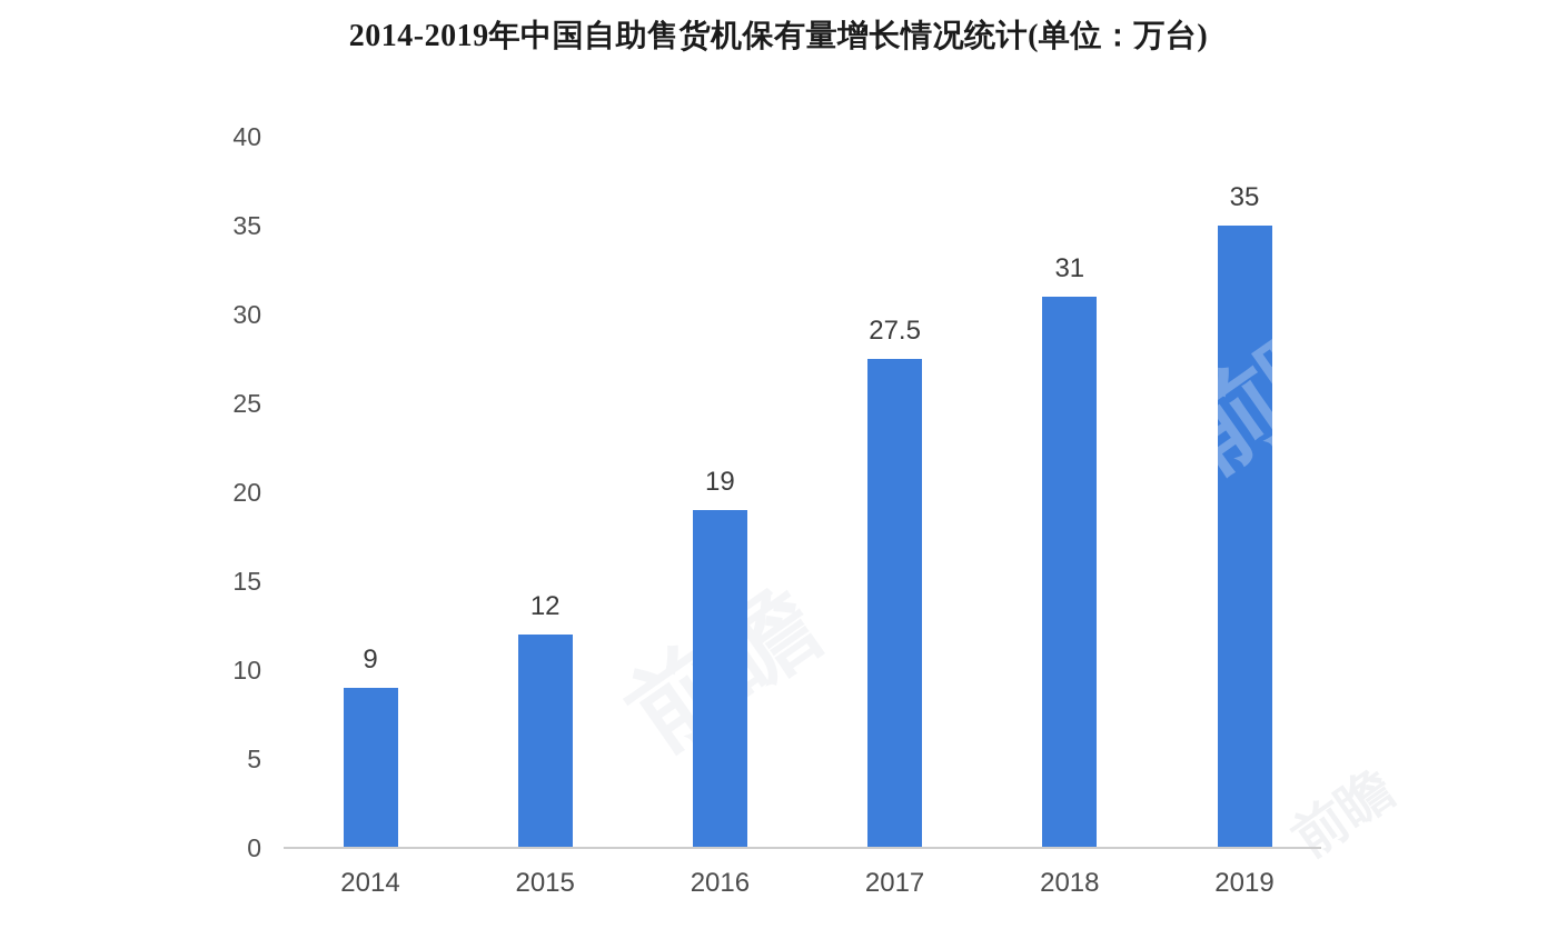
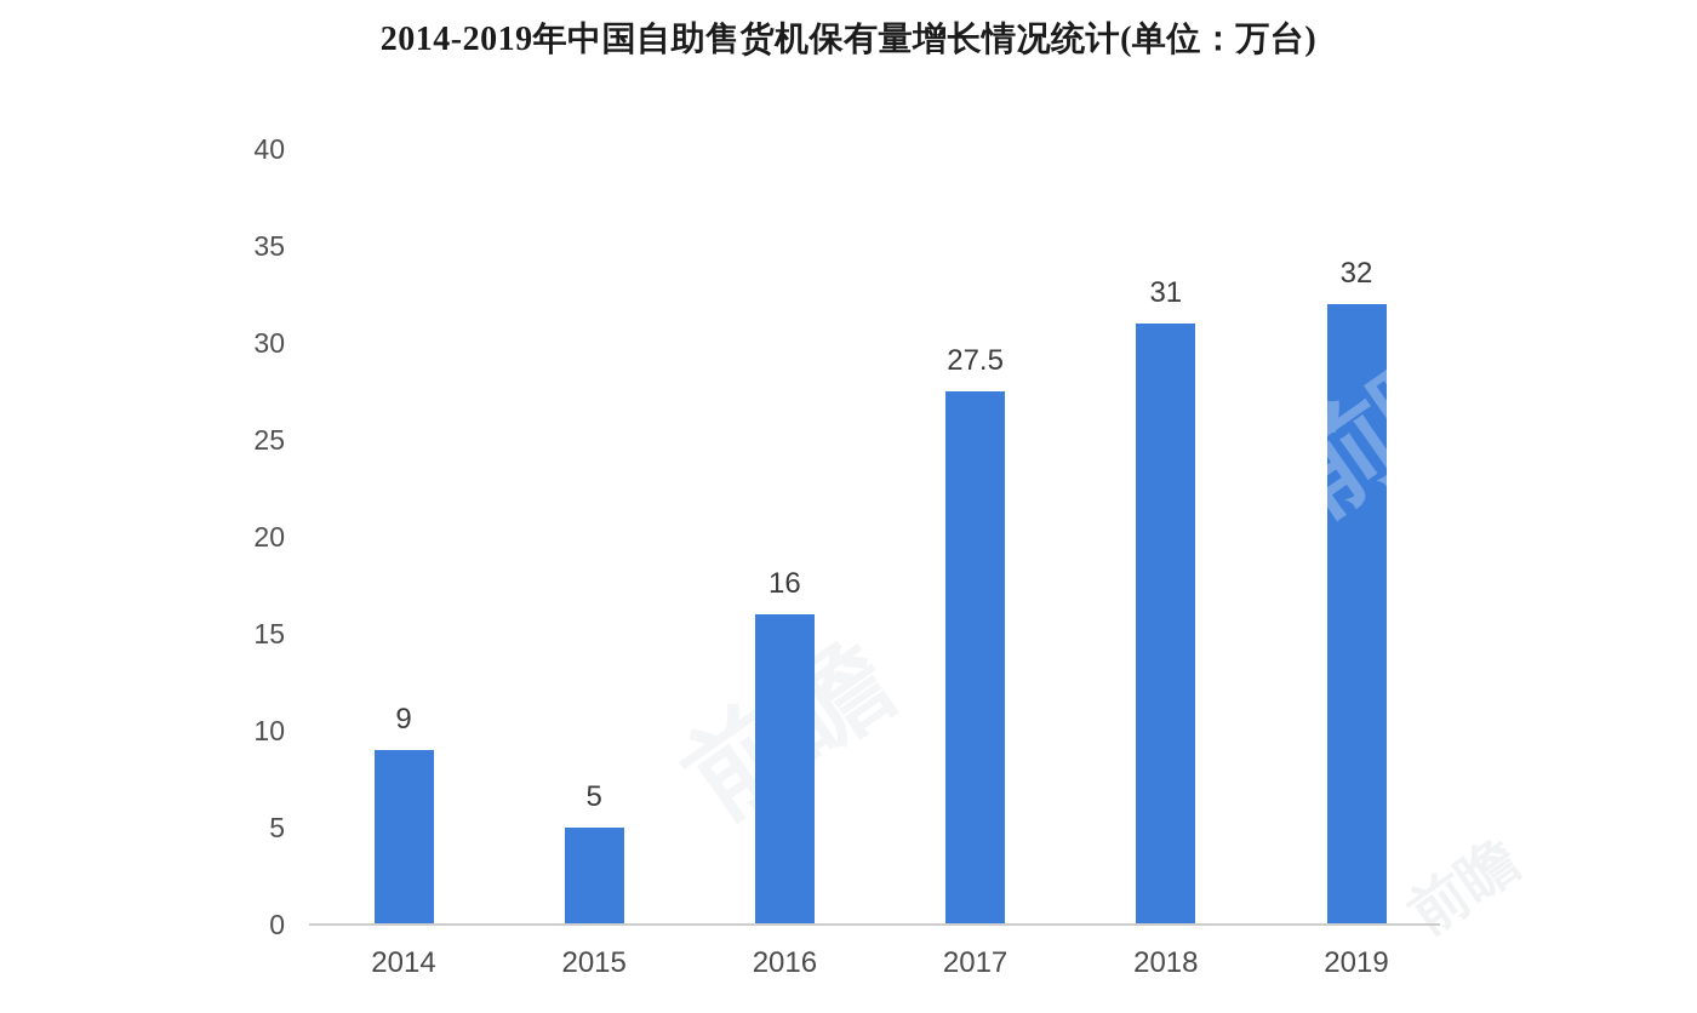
2015: 12 -> 5
2016: 19 -> 16
2019: 35 -> 32
